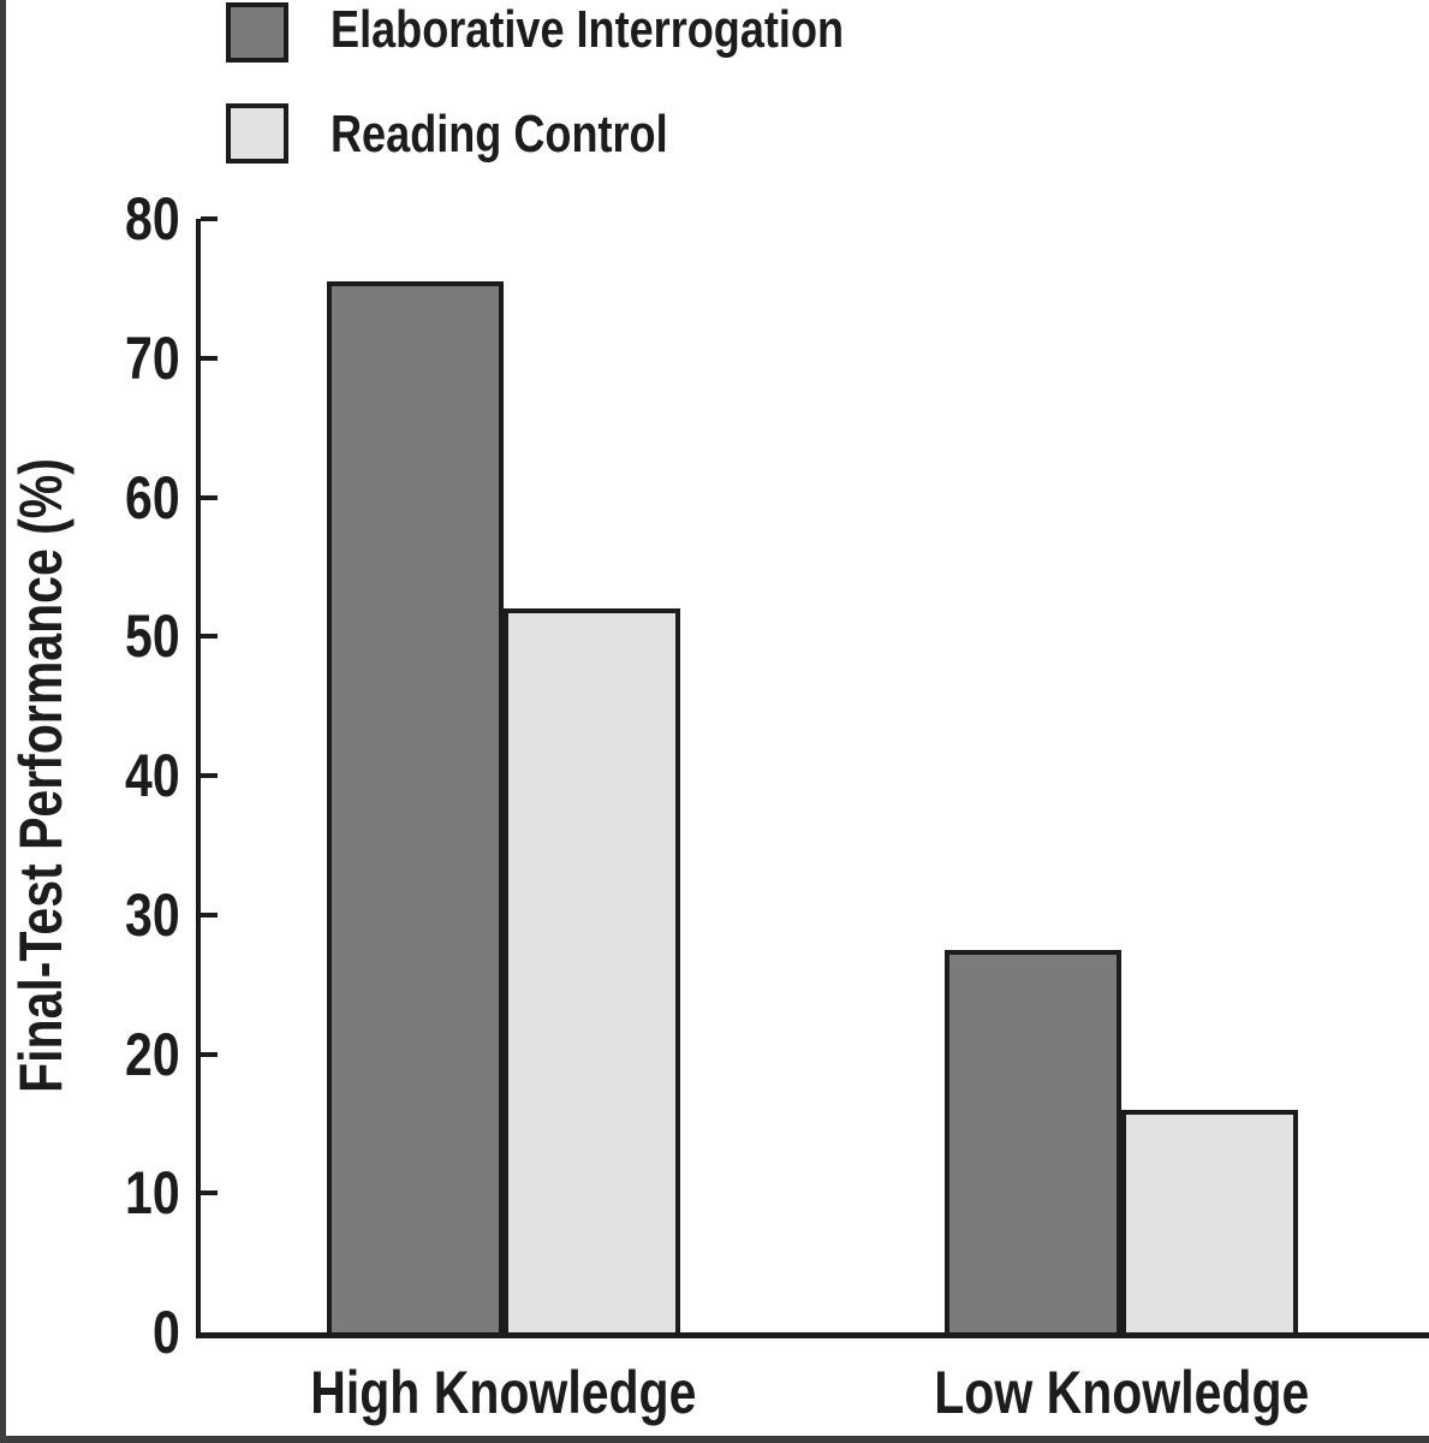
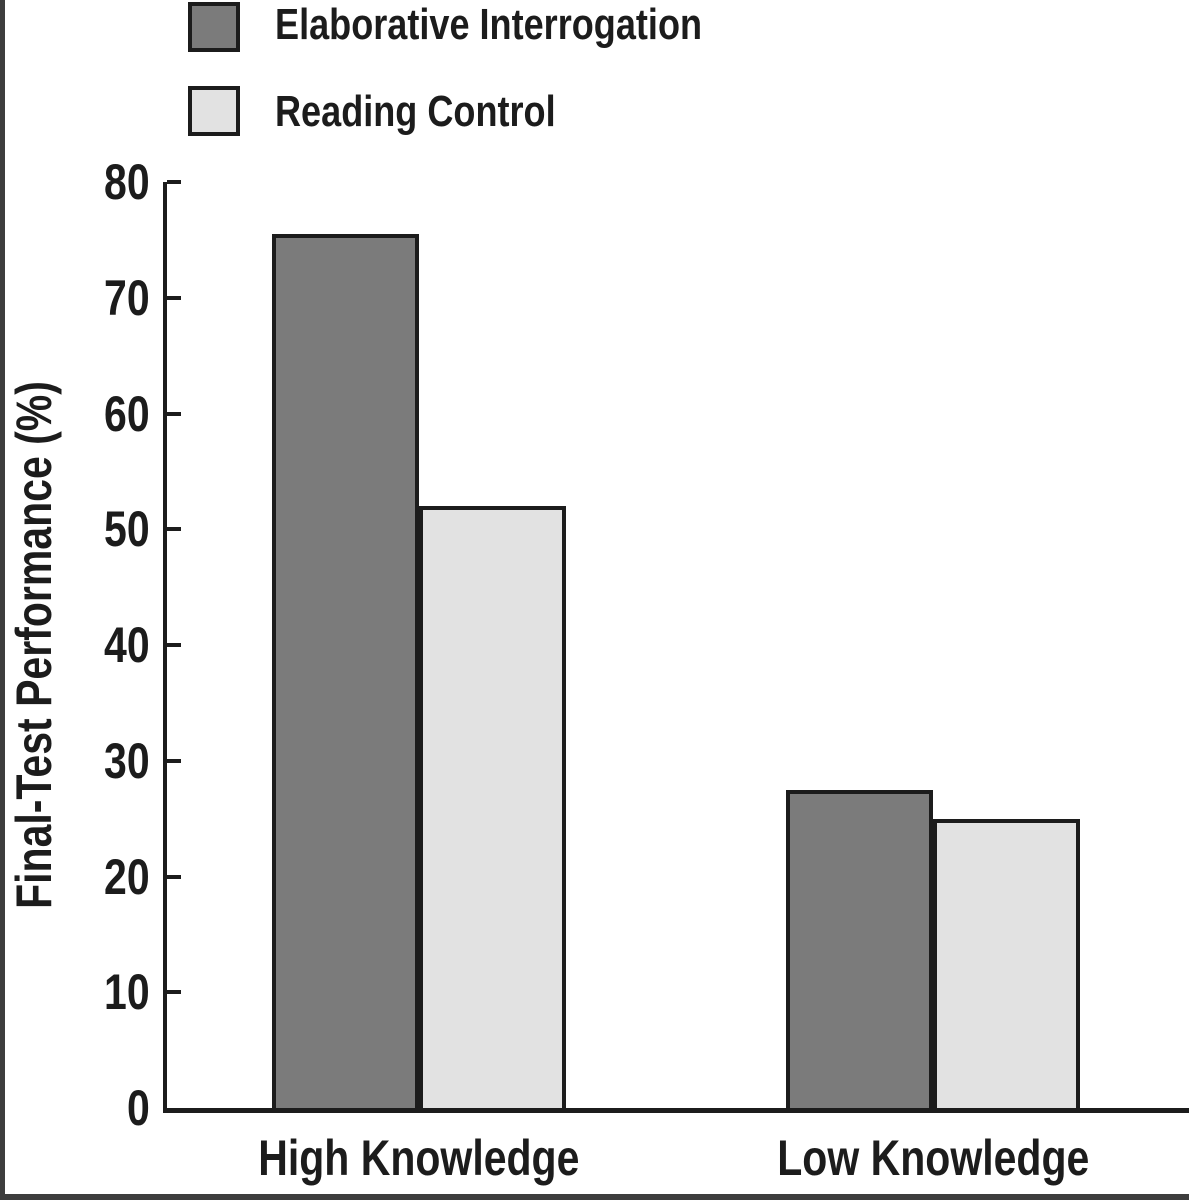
Reading Control/Low Knowledge: 16 -> 25
